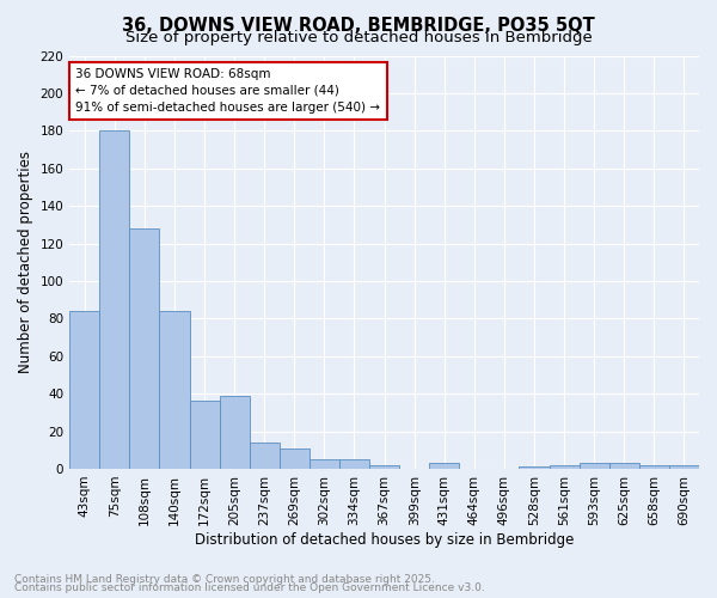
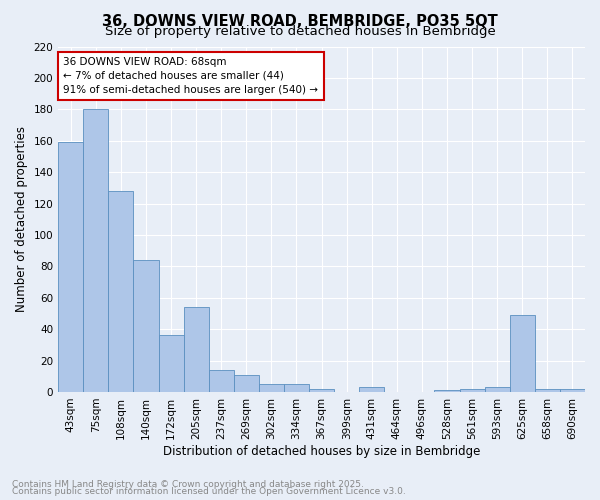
43sqm: 84 -> 159
205sqm: 39 -> 54
625sqm: 3 -> 49
